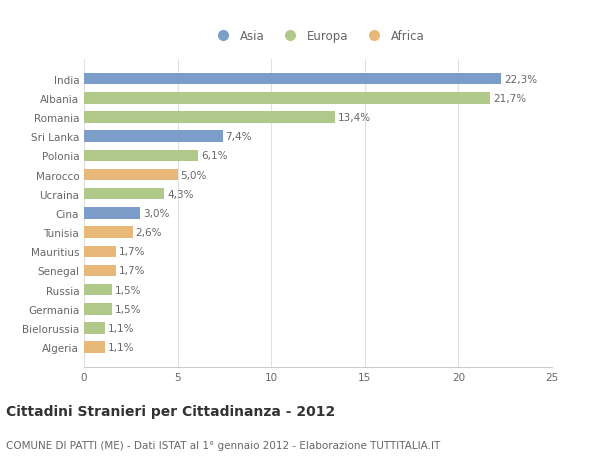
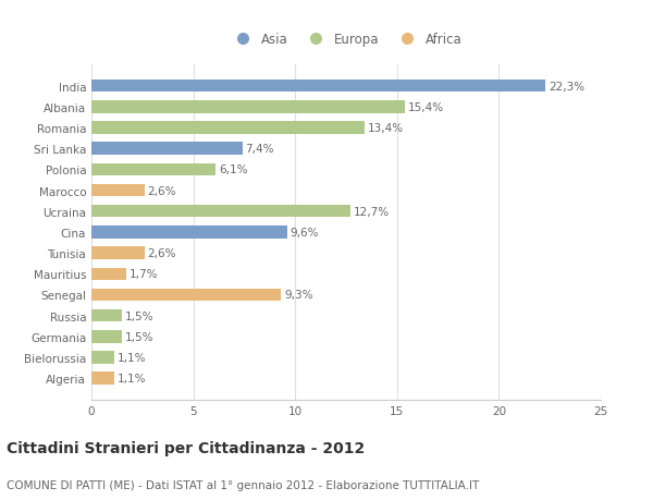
Albania: 21,7% -> 15,4%
Marocco: 5,0% -> 2,6%
Ucraina: 4,3% -> 12,7%
Cina: 3,0% -> 9,6%
Senegal: 1,7% -> 9,3%
